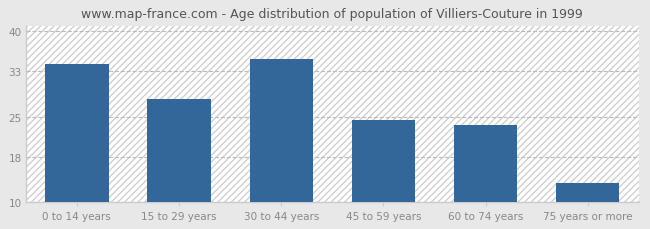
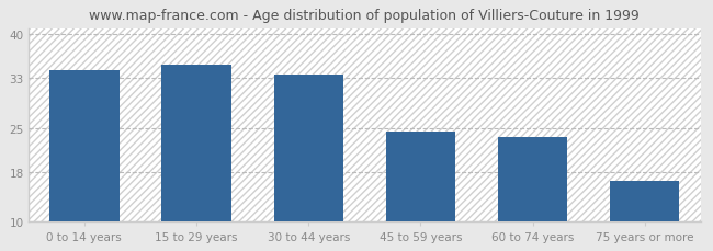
15 to 29 years: 28.2 -> 35.1
30 to 44 years: 35.2 -> 33.5
75 years or more: 13.4 -> 16.5
